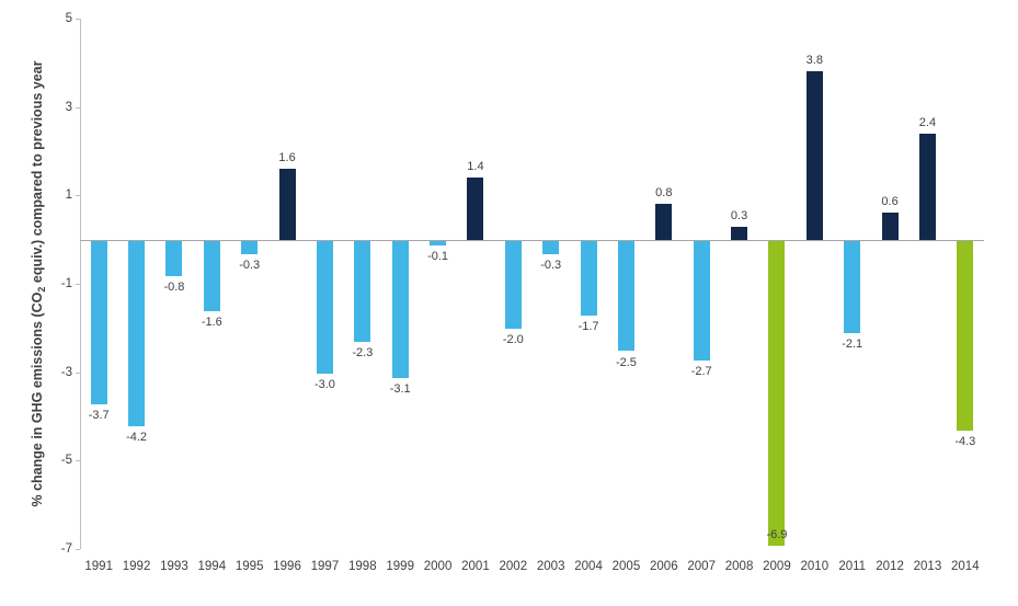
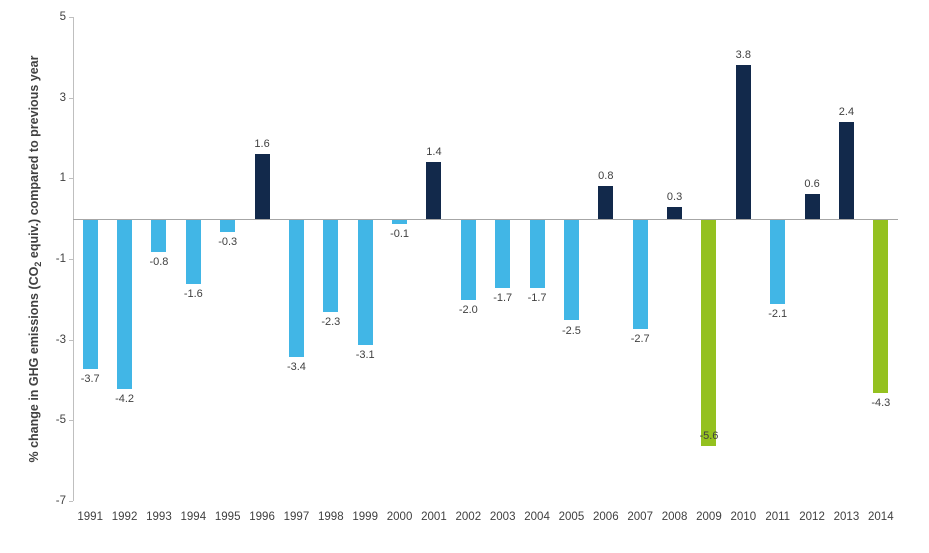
1997: -3.0 -> -3.4
2003: -0.3 -> -1.7
2009: -6.9 -> -5.6
